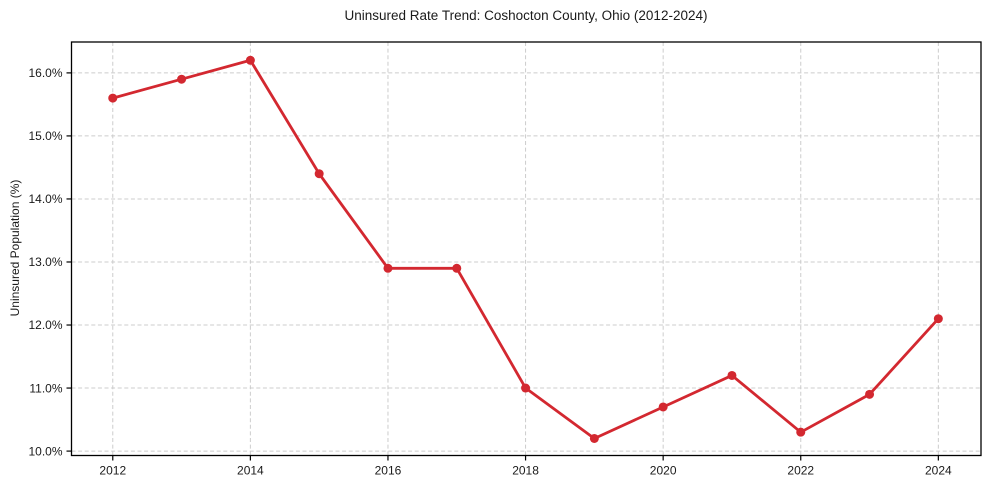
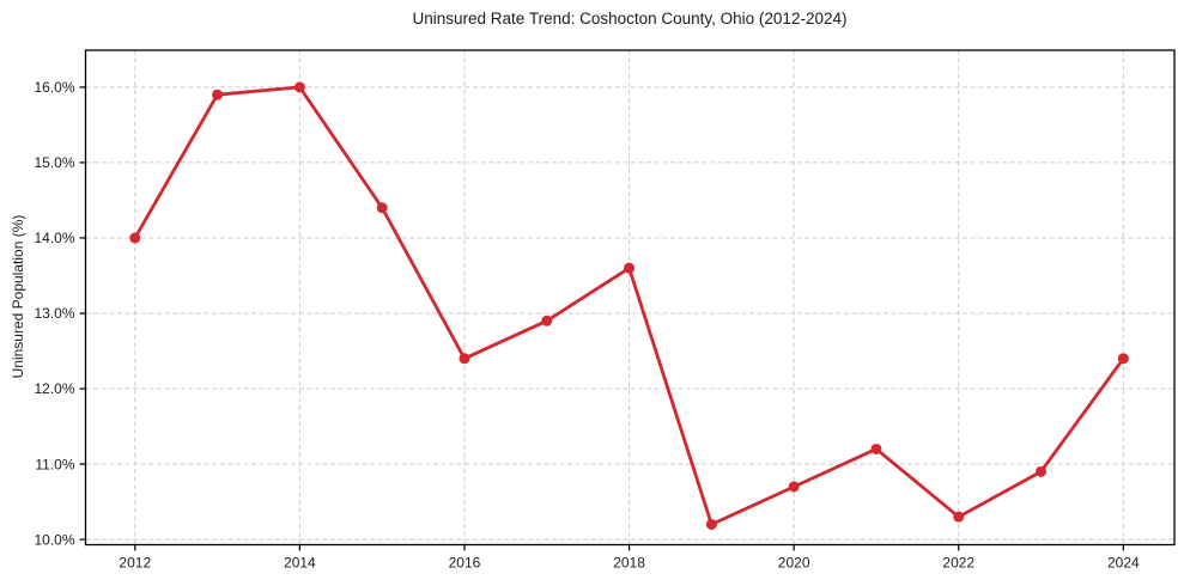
2012: 15.6% -> 14.0%
2014: 16.2% -> 16.0%
2016: 12.9% -> 12.4%
2018: 11.0% -> 13.6%
2024: 12.1% -> 12.4%
